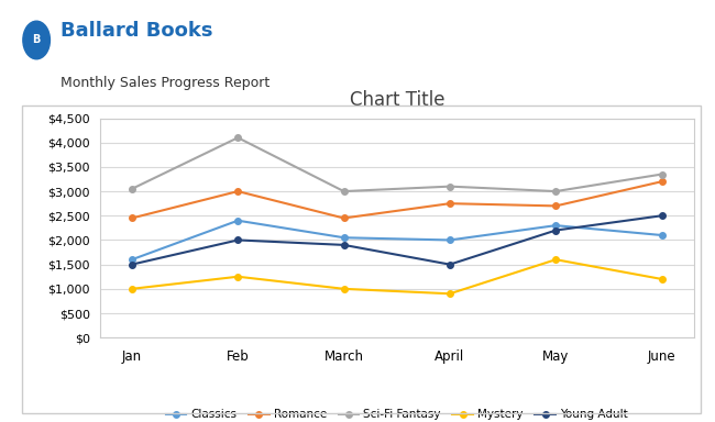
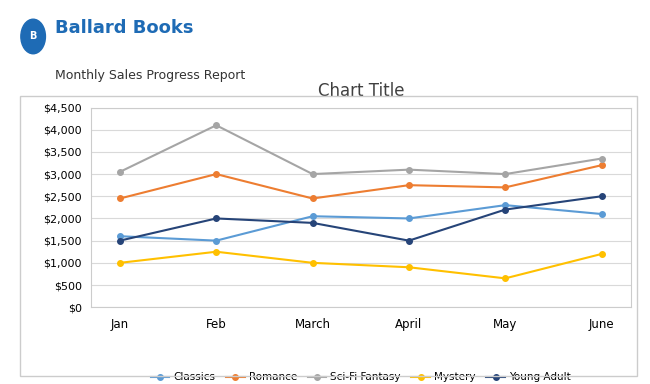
Classics/Feb: $2,400 -> $1,500
Mystery/May: $1,600 -> $650
